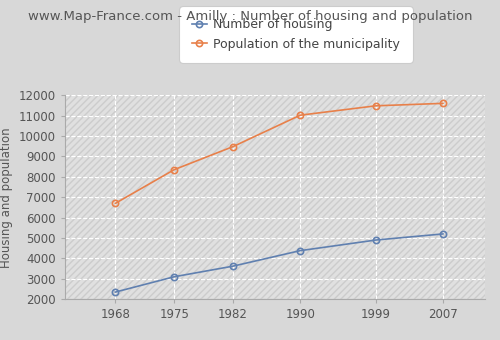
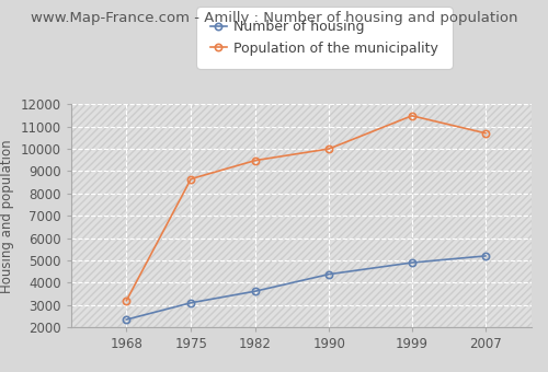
Population of the municipality/1968: 6700 -> 3200
Population of the municipality/1975: 8350 -> 8650
Population of the municipality/1990: 11020 -> 10000
Population of the municipality/2007: 11600 -> 10700
